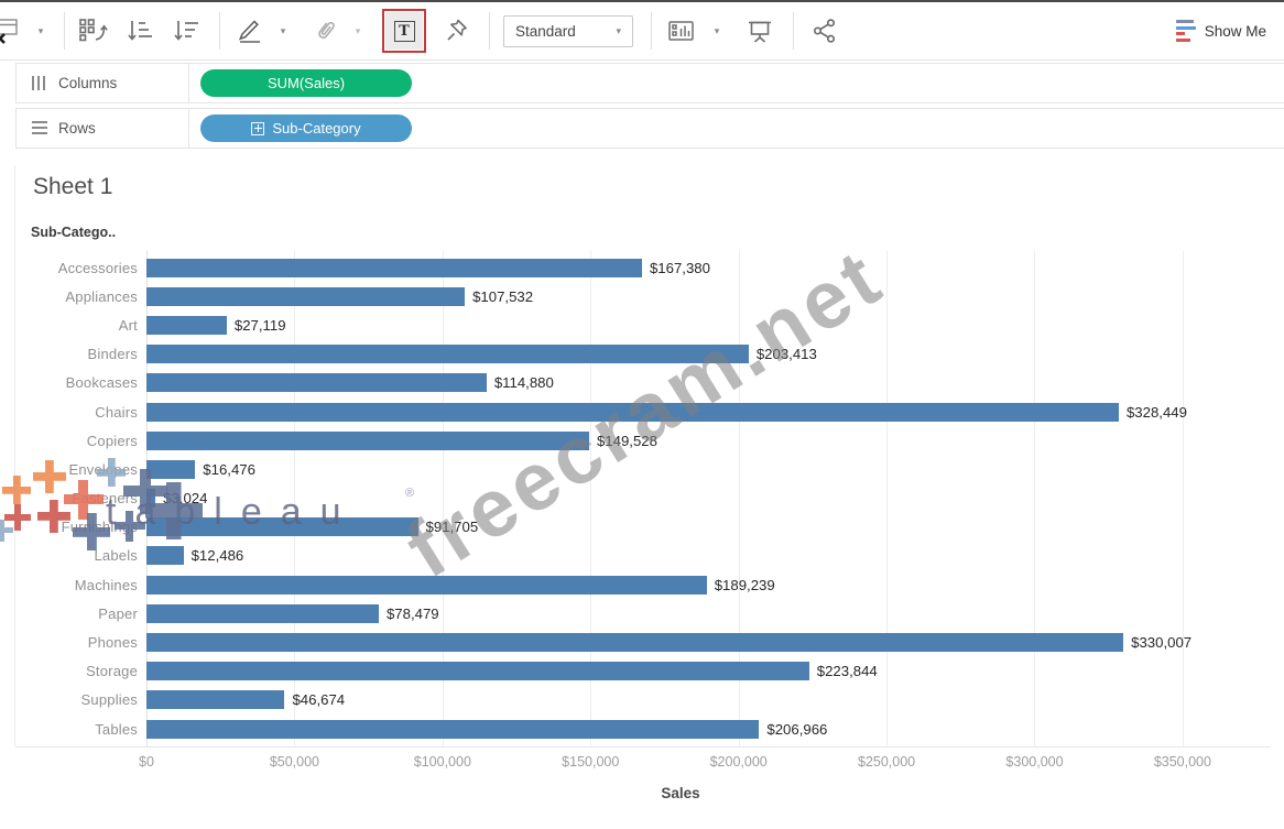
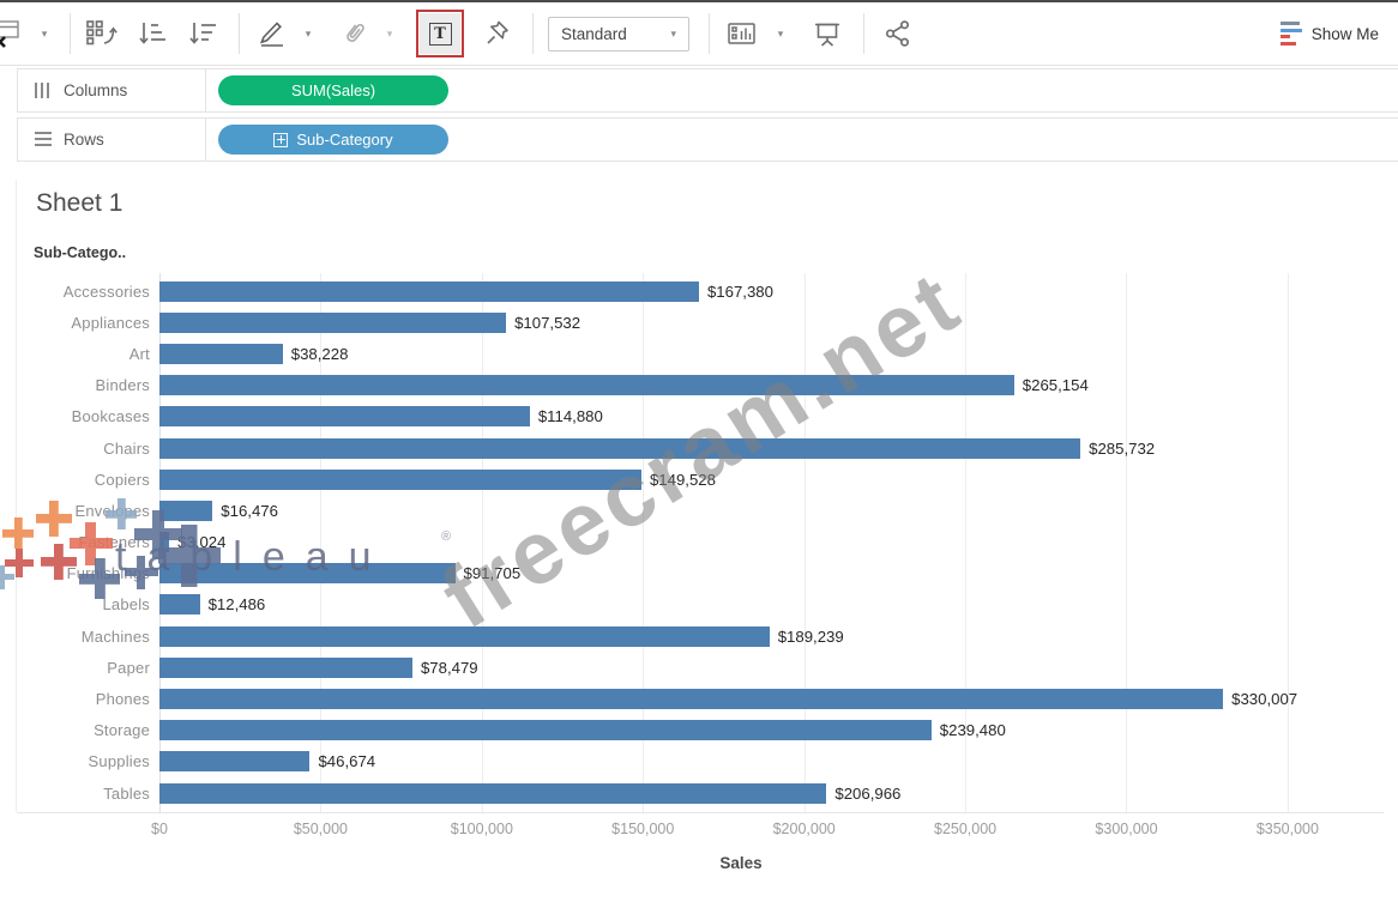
Art: $27,119 -> $38,228
Binders: $203,413 -> $265,154
Chairs: $328,449 -> $285,732
Storage: $223,844 -> $239,480
